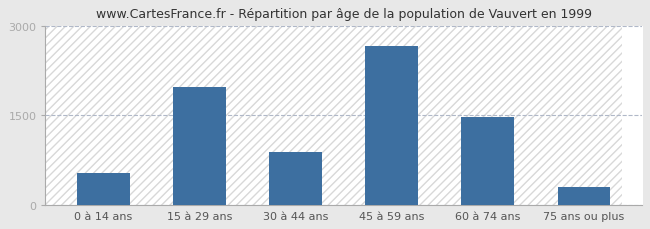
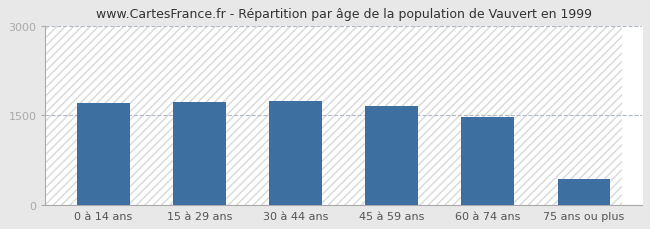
0 à 14 ans: 540 -> 1710
15 à 29 ans: 1980 -> 1720
30 à 44 ans: 880 -> 1740
45 à 59 ans: 2660 -> 1660
75 ans ou plus: 300 -> 430
